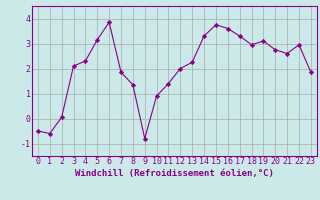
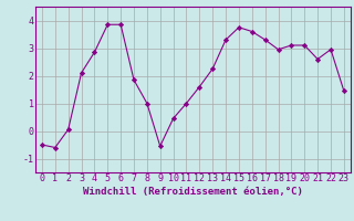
4: 2.30 -> 2.85
5: 3.15 -> 3.85
8: 1.35 -> 1.00
9: -0.80 -> -0.55
10: 0.90 -> 0.45
11: 1.40 -> 1.00
12: 2.00 -> 1.60
20: 2.75 -> 3.10
23: 1.85 -> 1.45
